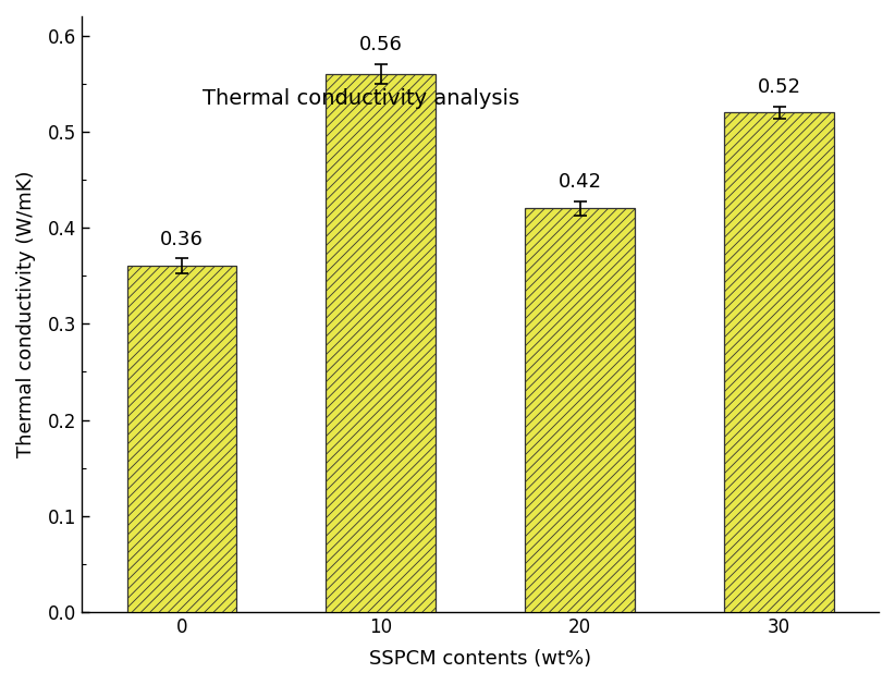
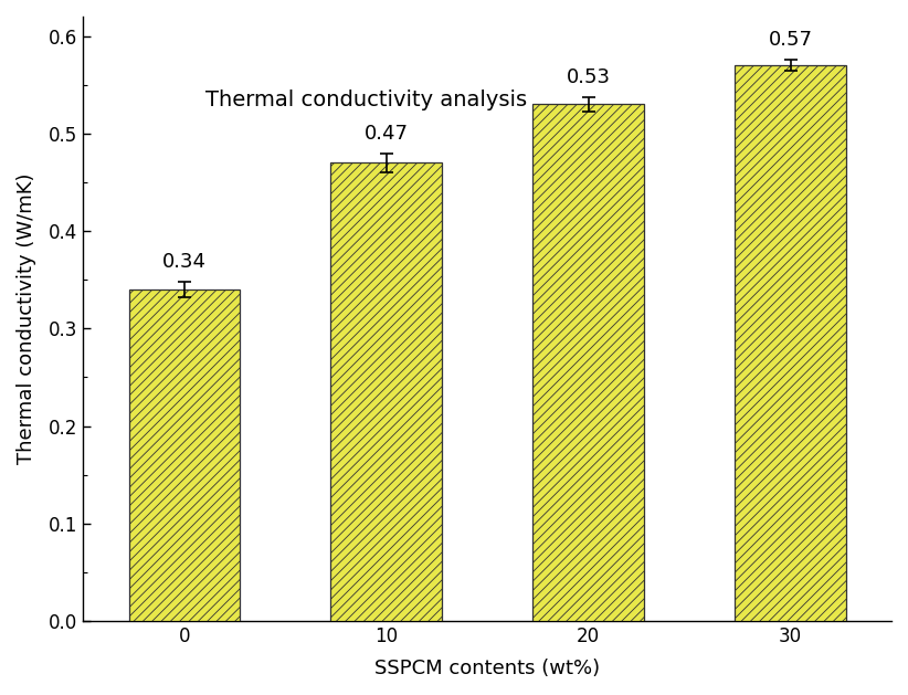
0: 0.36 -> 0.34
10: 0.56 -> 0.47
20: 0.42 -> 0.53
30: 0.52 -> 0.57
